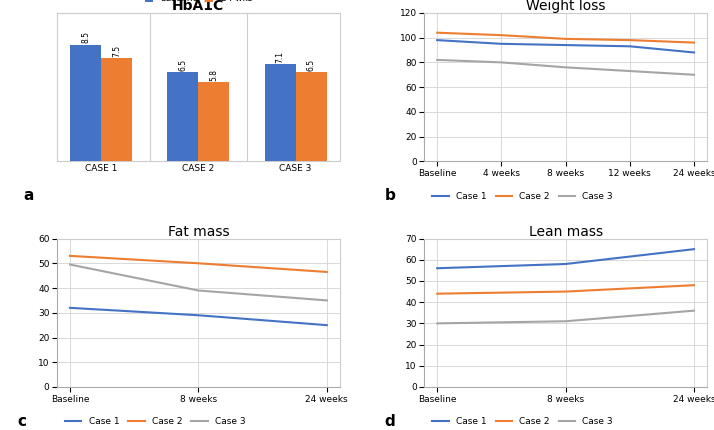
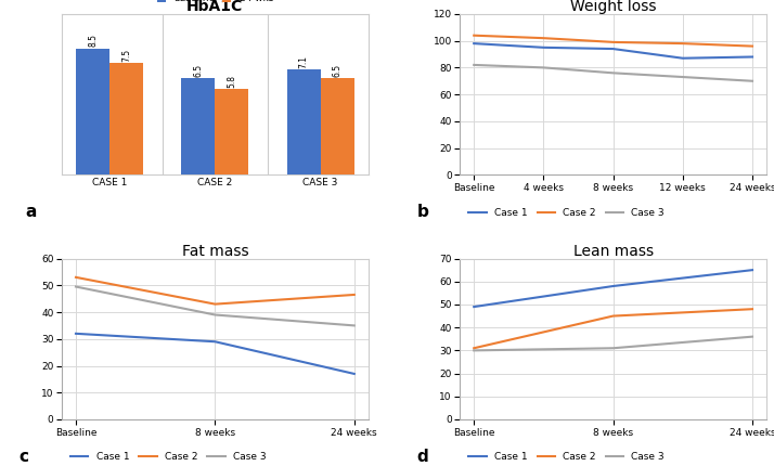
Case 1/12 weeks: 93 -> 87
Fat mass/Case 2/8 weeks: 50.0 -> 43.0
Fat mass/Case 1/24 weeks: 25 -> 17
Lean mass/Case 1/Baseline: 56 -> 49
Lean mass/Case 2/Baseline: 44 -> 31
